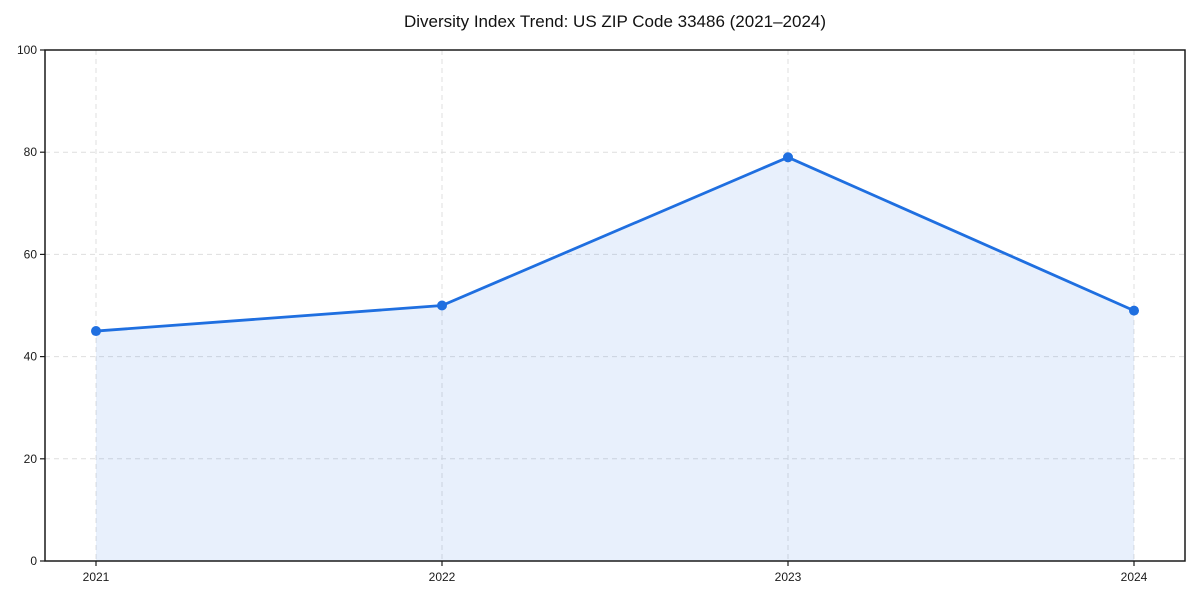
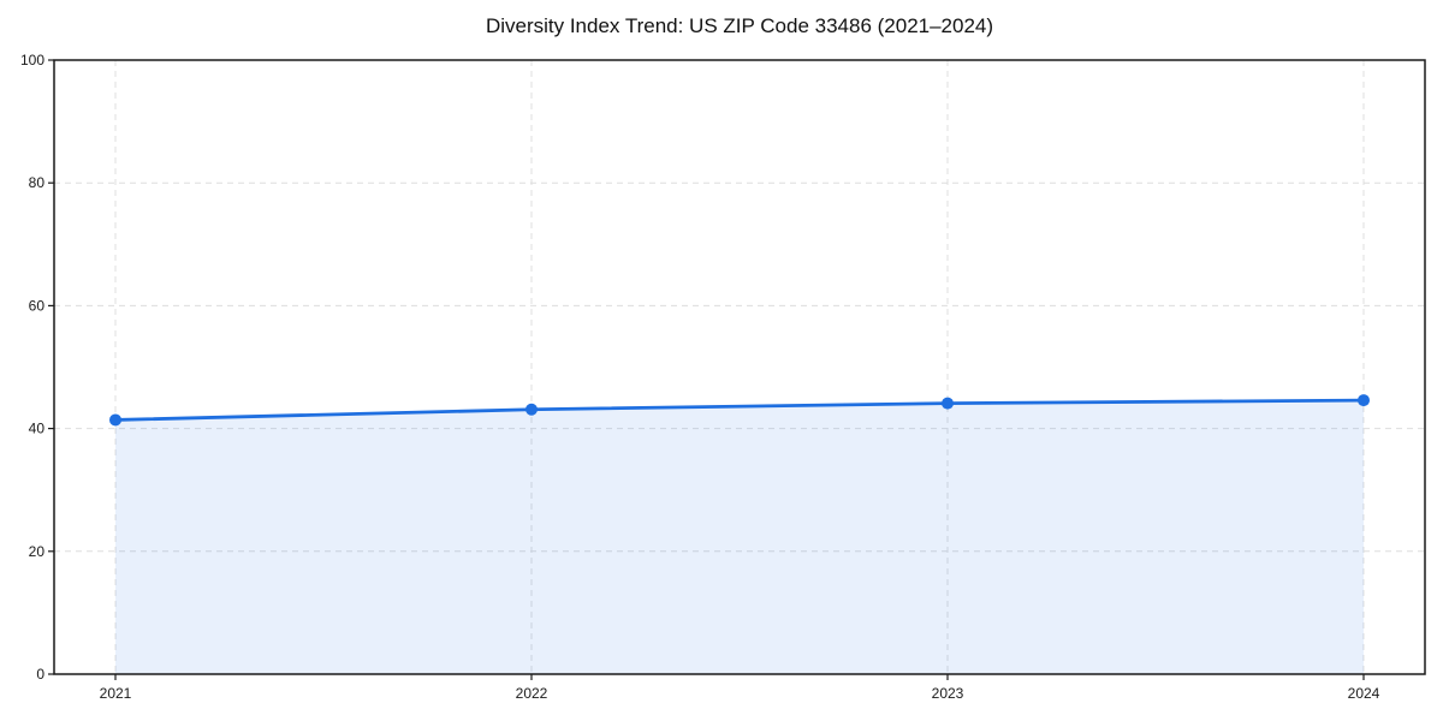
2021: 45 -> 41
2022: 50 -> 43
2023: 79 -> 44
2024: 49 -> 45
